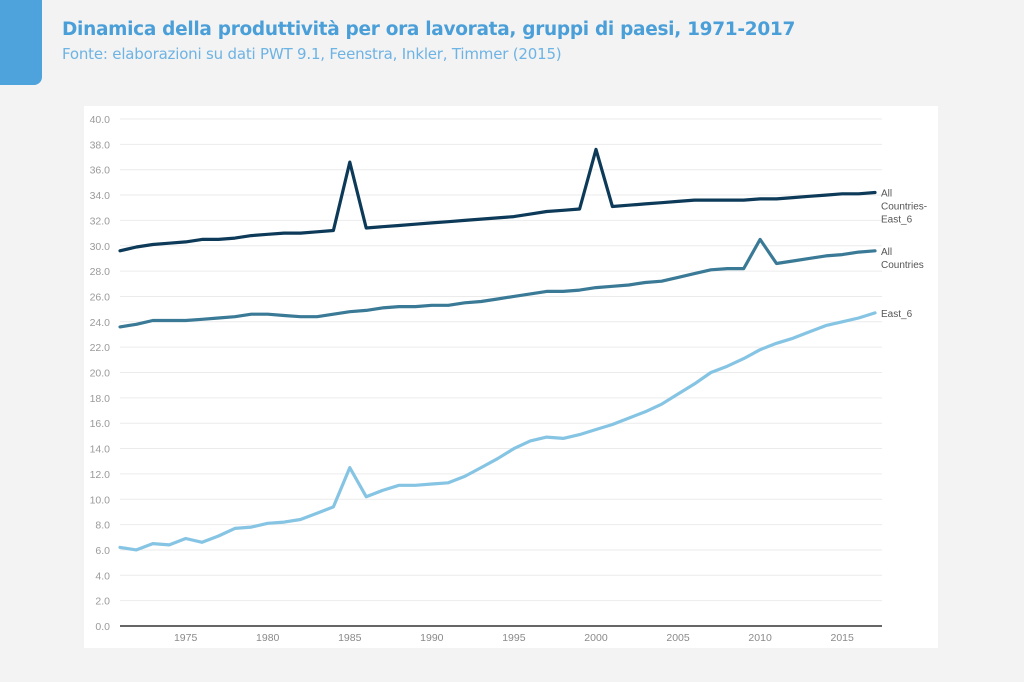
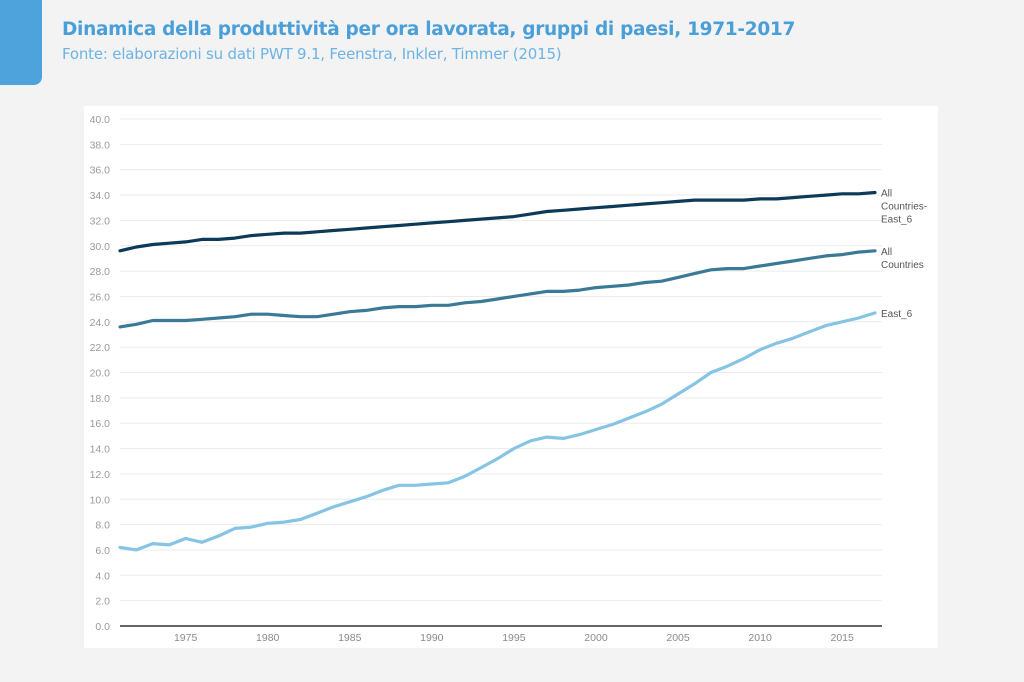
All Countries-East_6/1985: 36.6 -> 31.3
East_6/1985: 12.5 -> 9.8
All Countries-East_6/2000: 37.6 -> 33.0
All Countries/2010: 30.5 -> 28.4
